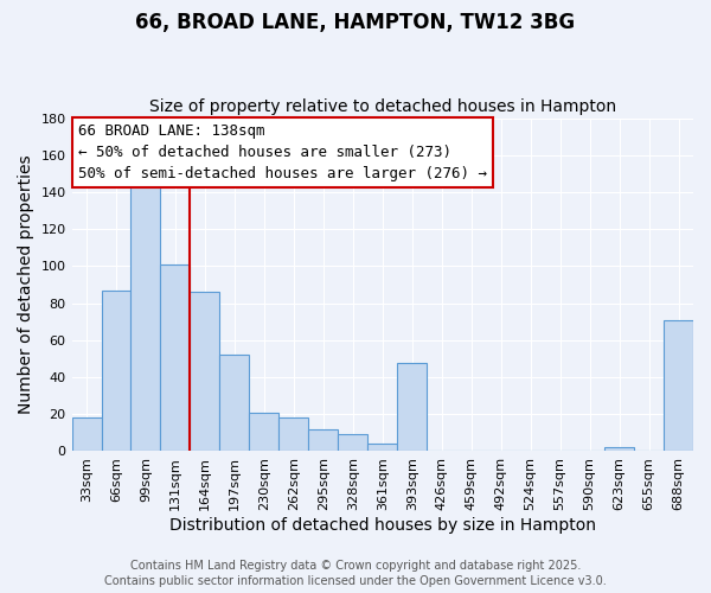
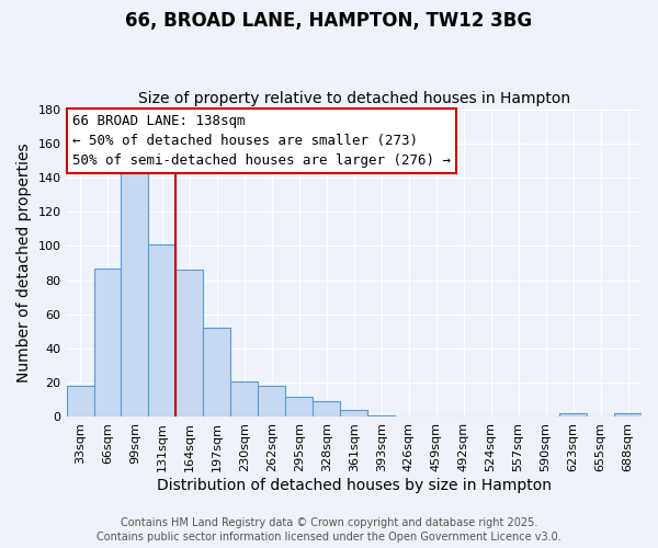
393sqm: 48 -> 1
688sqm: 71 -> 2
